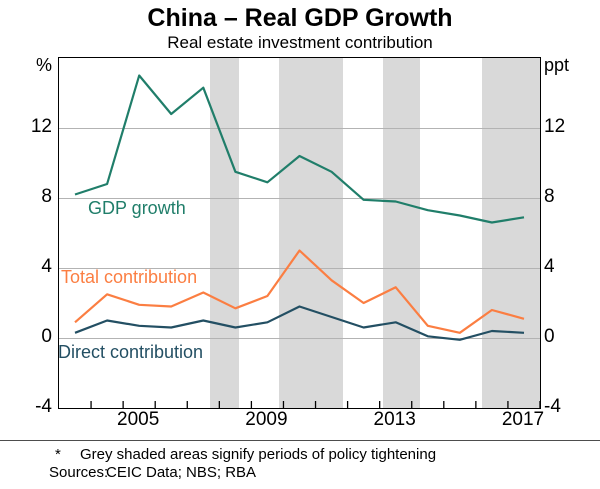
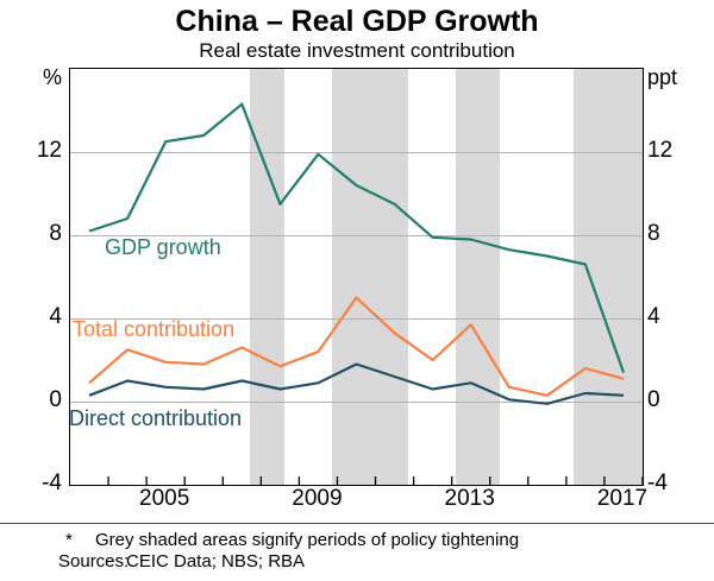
GDP growth/2005: 15.0 -> 12.5
GDP growth/2009: 8.9 -> 11.9
Total contribution/2013: 2.9 -> 3.7
GDP growth/2017: 6.9 -> 1.4
